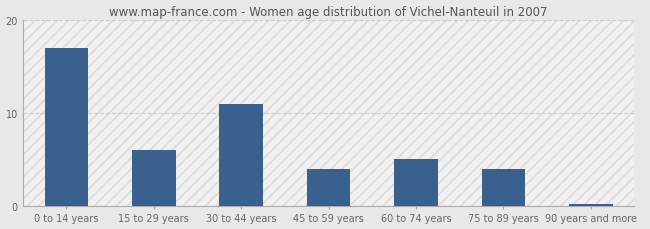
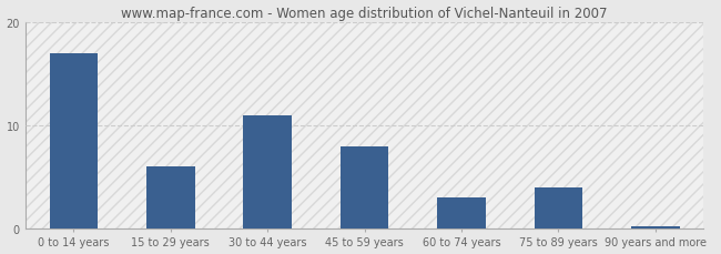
45 to 59 years: 4.0 -> 8.0
60 to 74 years: 5.0 -> 3.0
